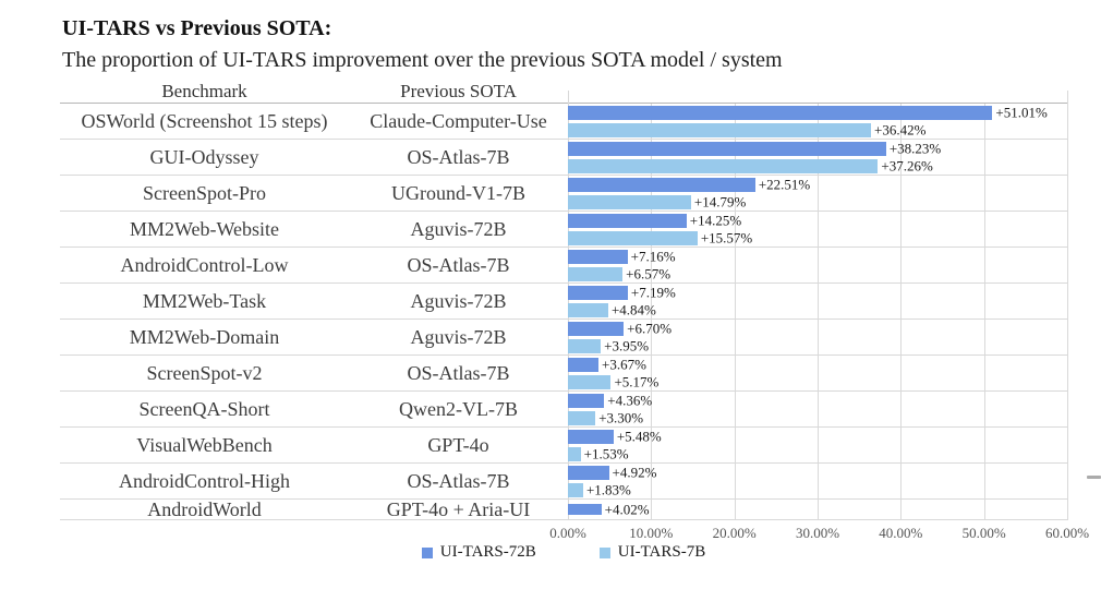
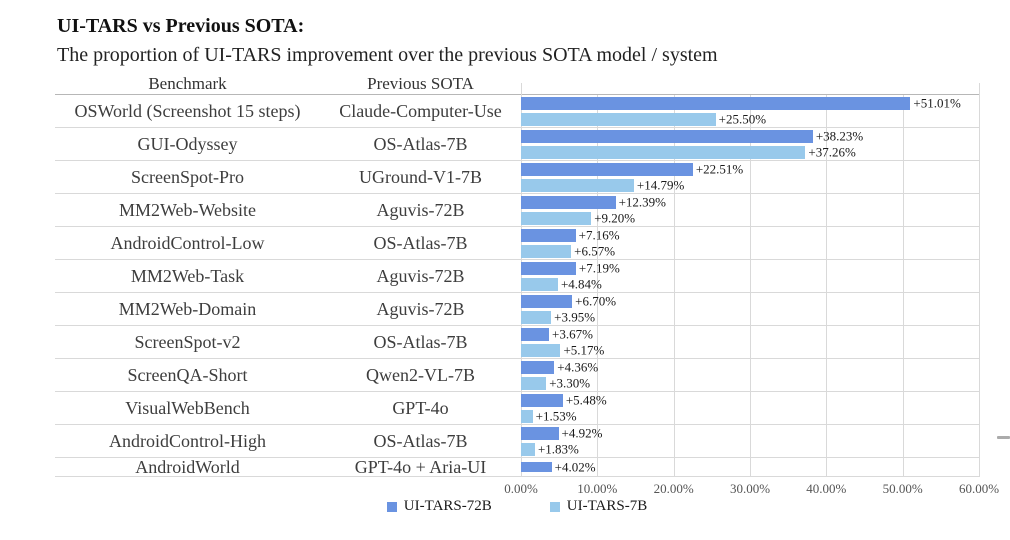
UI-TARS-7B/OSWorld (Screenshot 15 steps): +36.42% -> +25.50%
UI-TARS-72B/MM2Web-Website: +14.25% -> +12.39%
UI-TARS-7B/MM2Web-Website: +15.57% -> +9.20%
